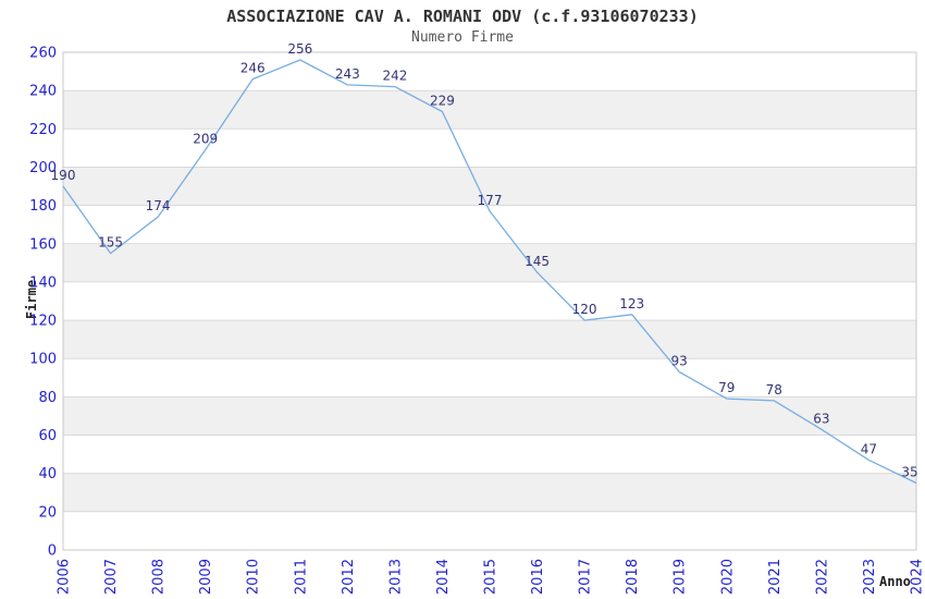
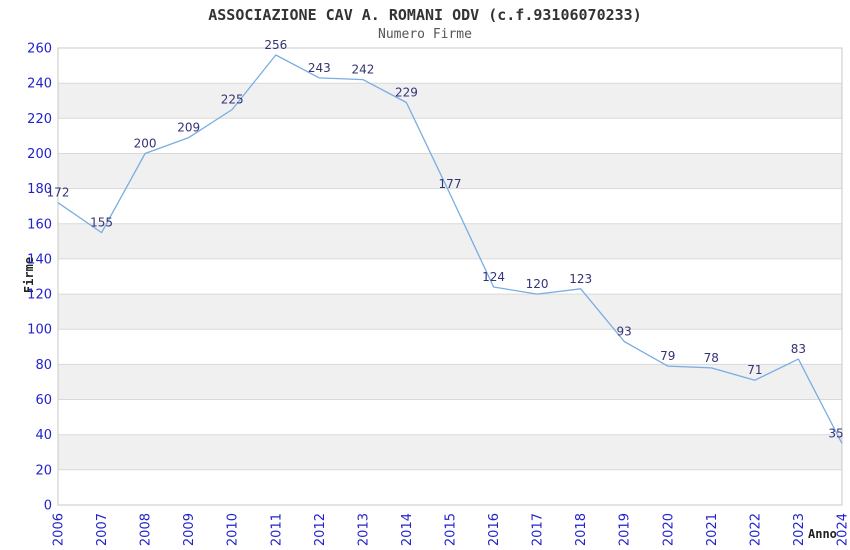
2006: 190 -> 172
2008: 174 -> 200
2010: 246 -> 225
2016: 145 -> 124
2022: 63 -> 71
2023: 47 -> 83
